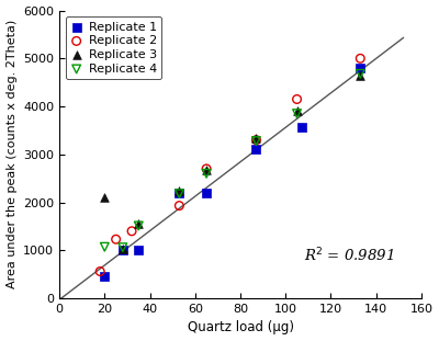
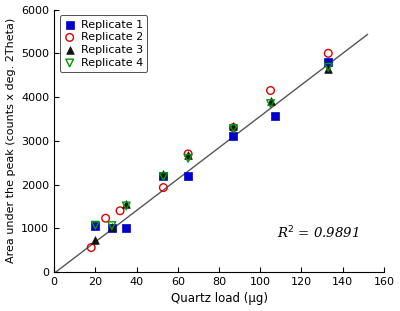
Replicate 1/20: 450 -> 1060
Replicate 3/20: 2100 -> 730
